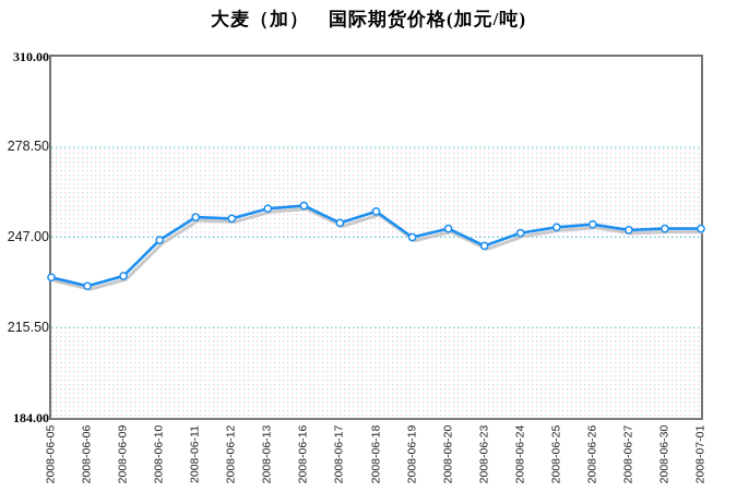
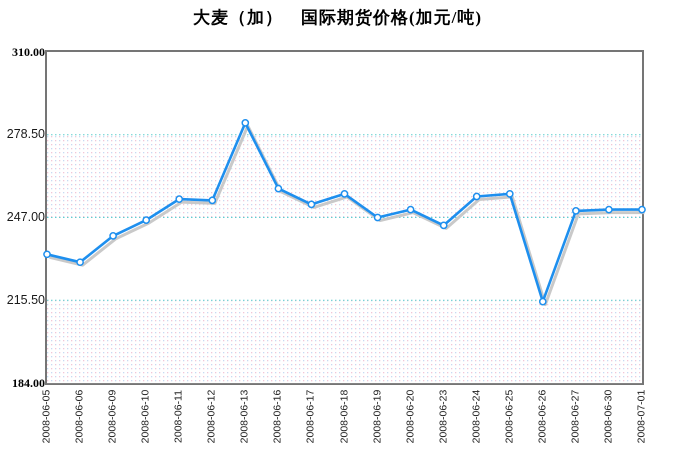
2008-06-09: 234 -> 240
2008-06-13: 257 -> 283
2008-06-24: 248 -> 255
2008-06-25: 250 -> 256
2008-06-26: 252 -> 215
